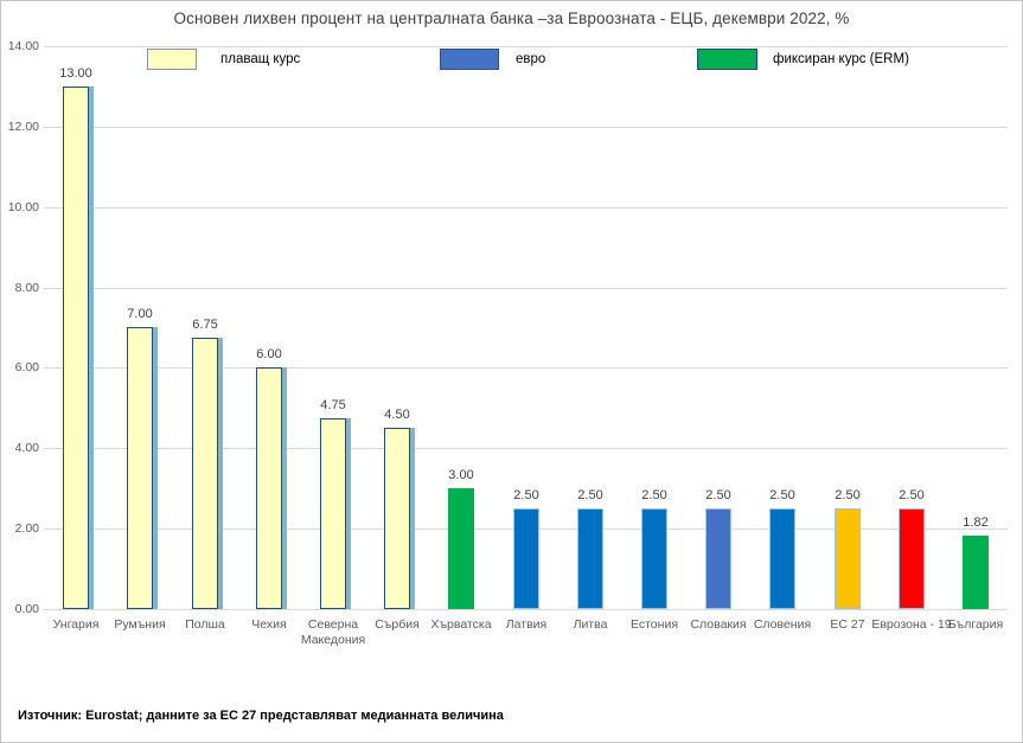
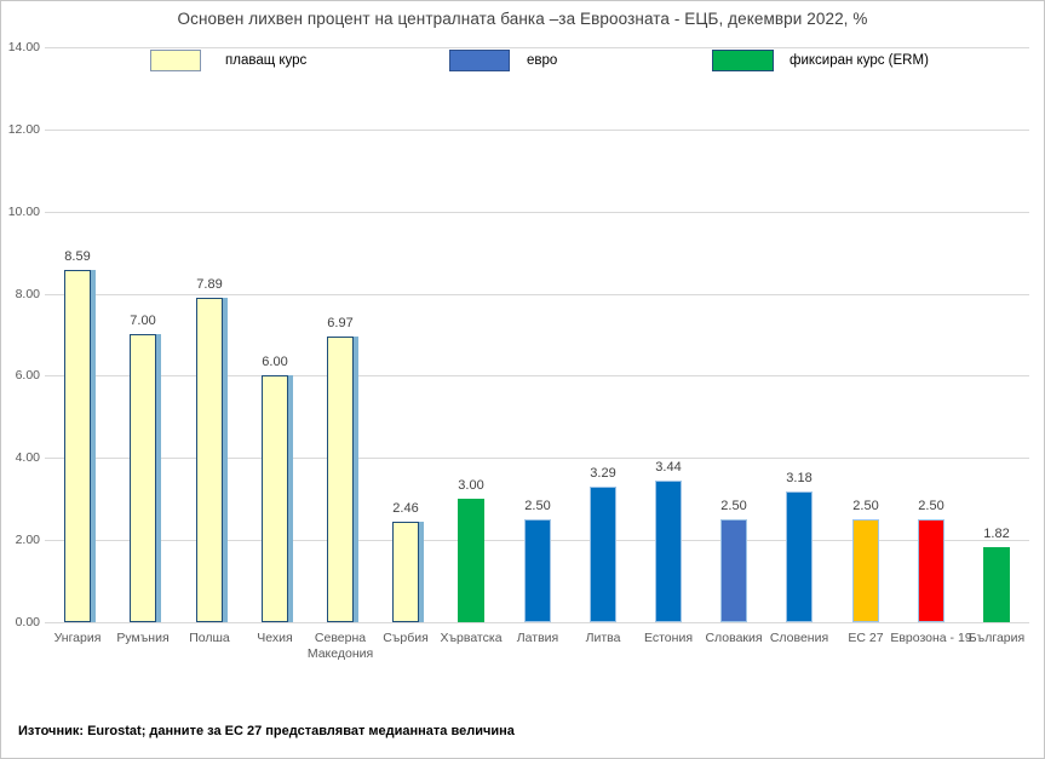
Унгария: 13.00 -> 8.59
Полша: 6.75 -> 7.89
Северна Македония: 4.75 -> 6.97
Сърбия: 4.50 -> 2.46
Литва: 2.50 -> 3.29
Естония: 2.50 -> 3.44
Словения: 2.50 -> 3.18
